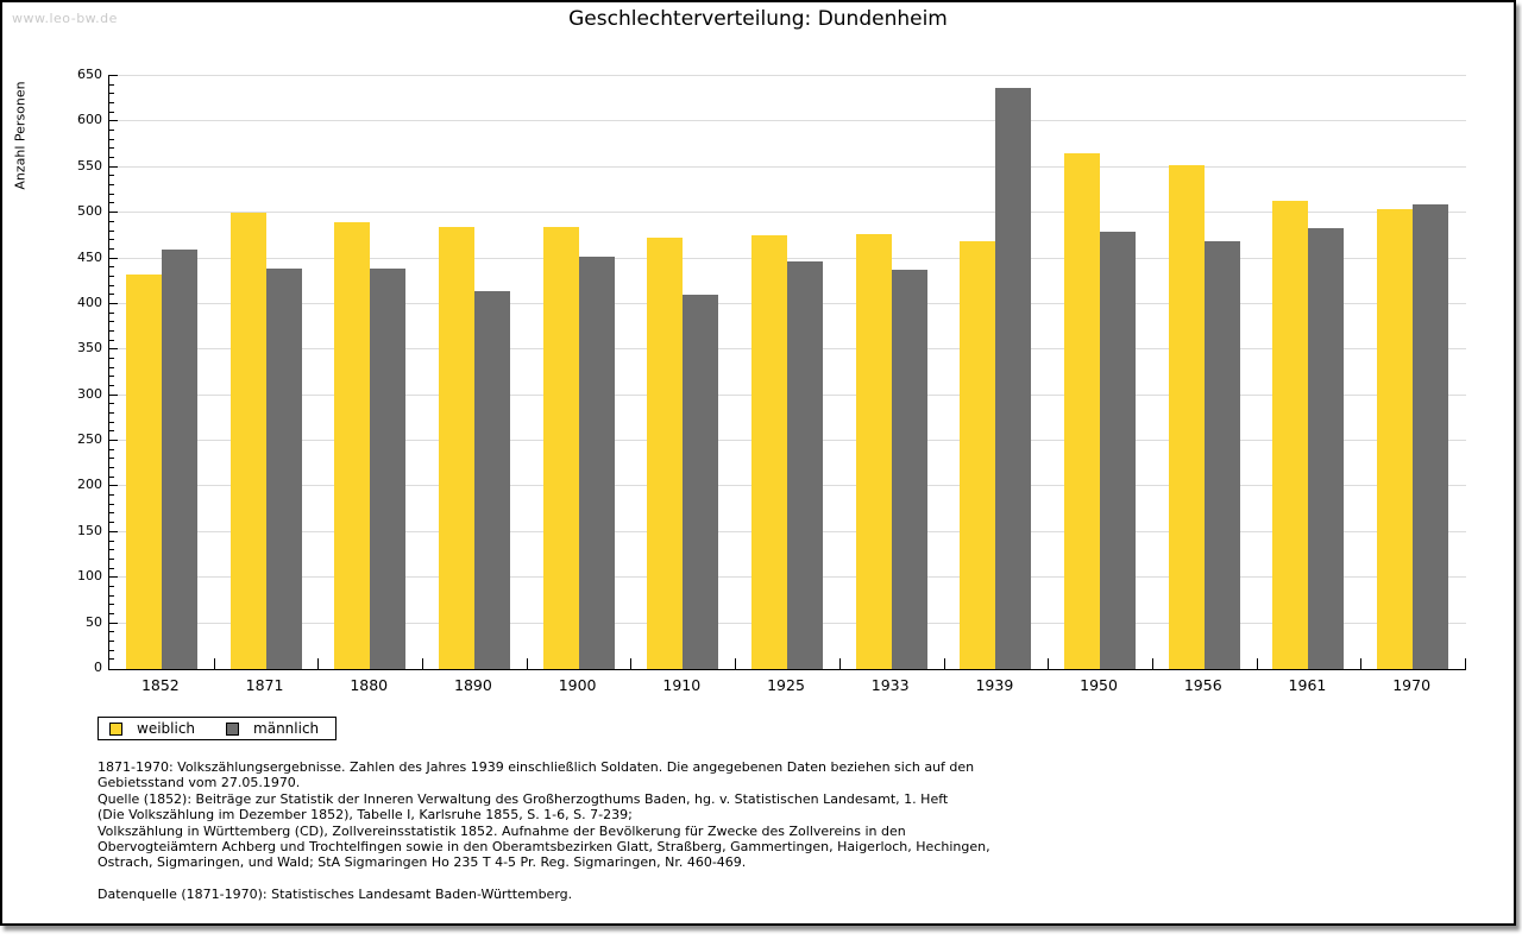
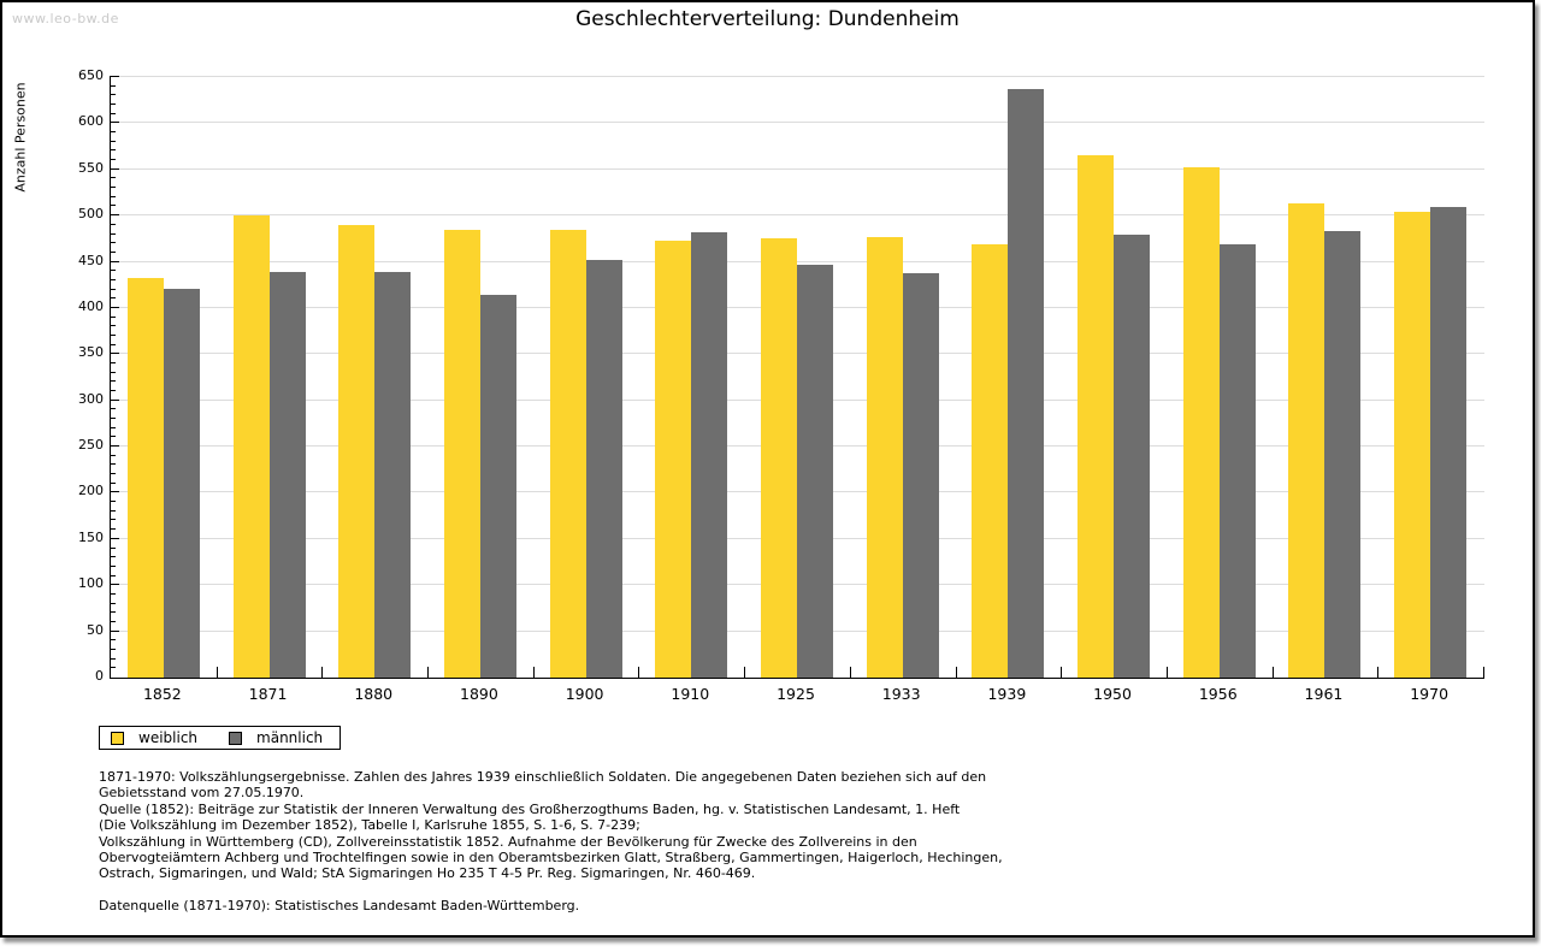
männlich/1852: 460 -> 420
männlich/1910: 410 -> 480
